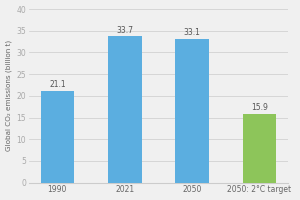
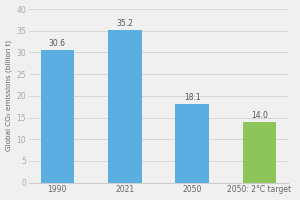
1990: 21.1 -> 30.6
2021: 33.7 -> 35.2
2050: 33.1 -> 18.1
2050: 2°C target: 15.9 -> 14.0
